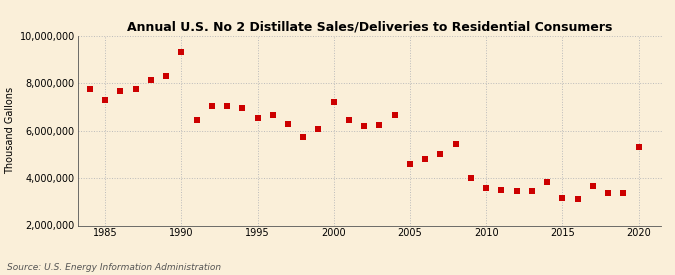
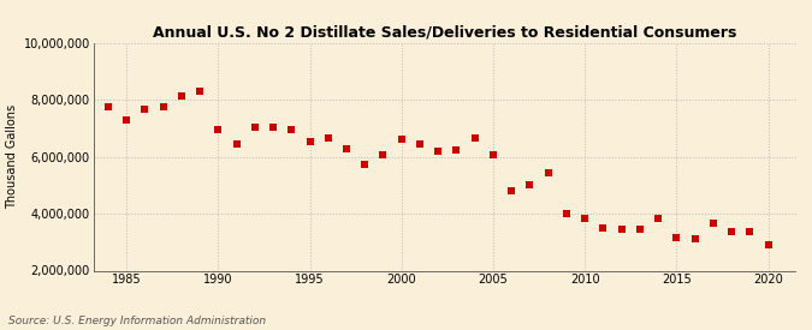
1990: 9,300,000 -> 6,950,000
2000: 7,200,000 -> 6,600,000
2005: 4,600,000 -> 6,050,000
2010: 3,600,000 -> 3,850,000
2020: 5,300,000 -> 2,900,000
